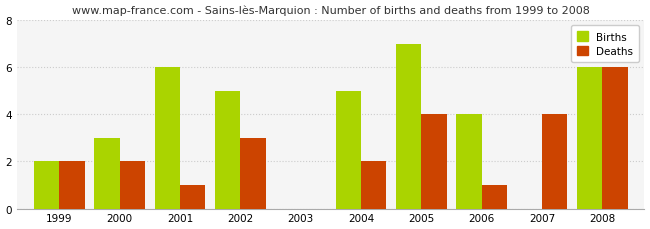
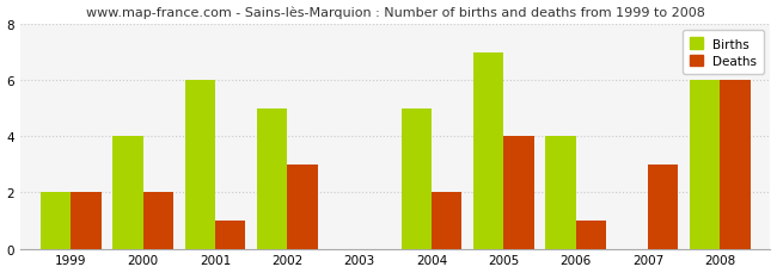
Births/2000: 3 -> 4
Deaths/2007: 4 -> 3
